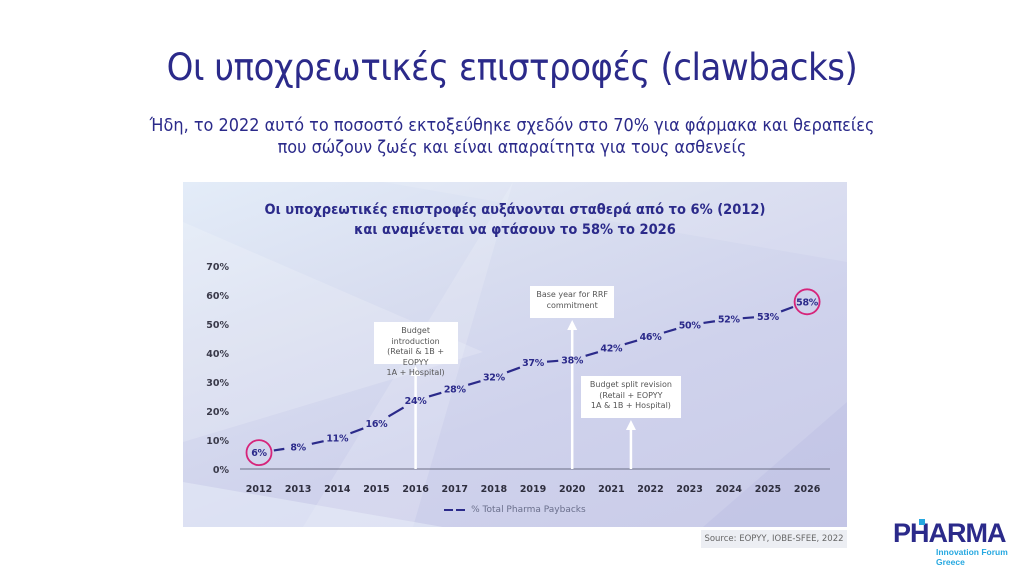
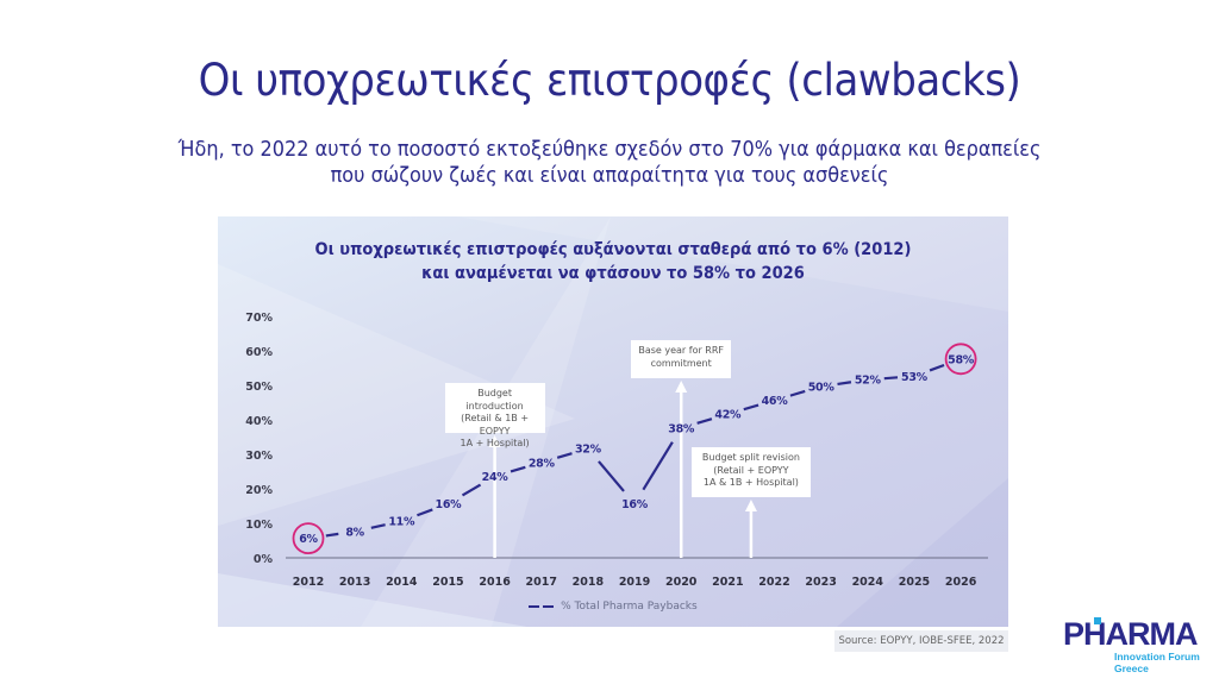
2019: 37% -> 16%
